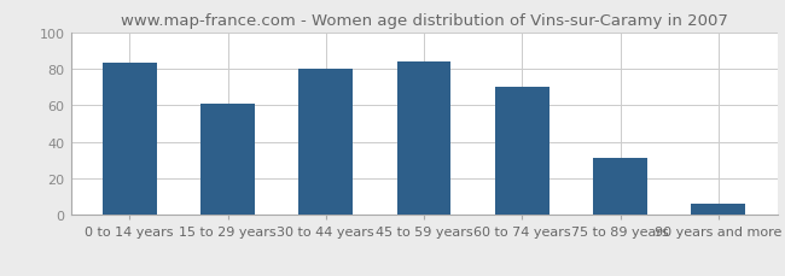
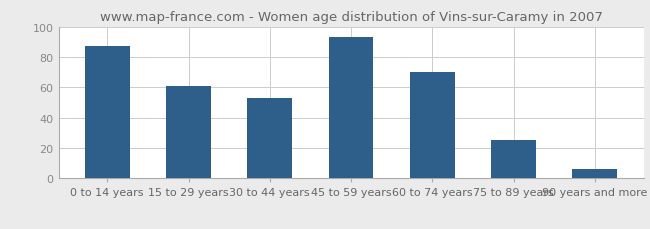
0 to 14 years: 83 -> 87
30 to 44 years: 80 -> 53
45 to 59 years: 84 -> 93
75 to 89 years: 31 -> 25
